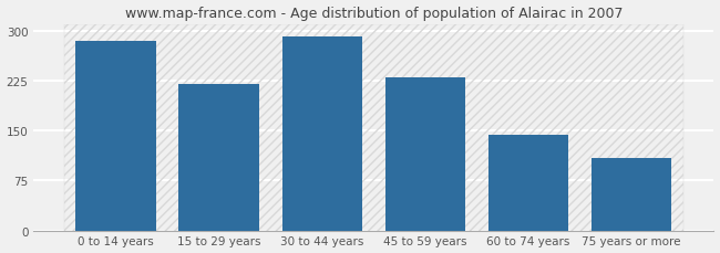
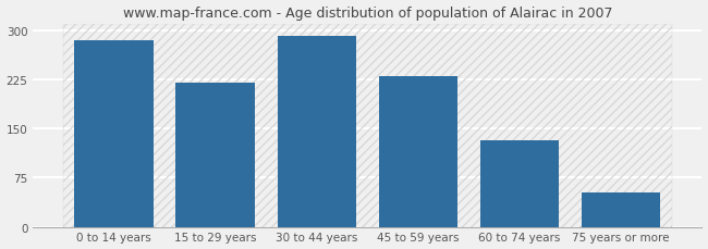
60 to 74 years: 144 -> 132
75 years or more: 108 -> 52
